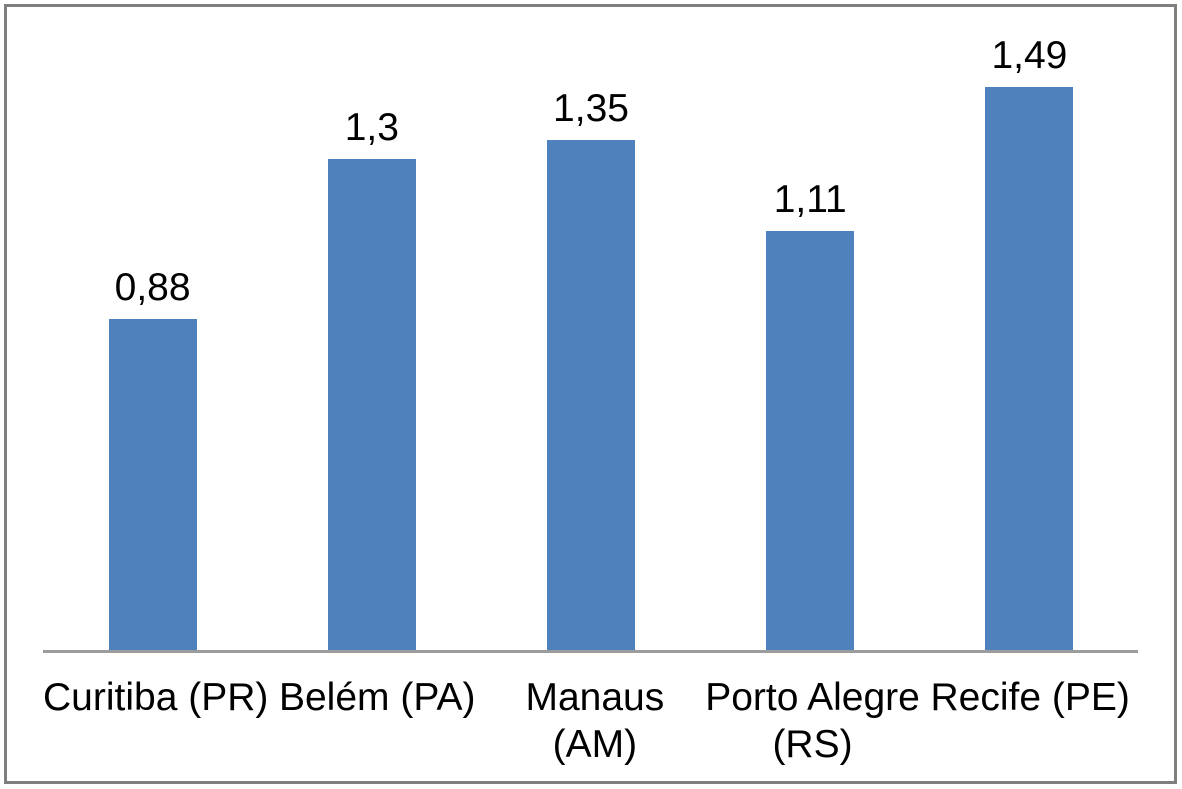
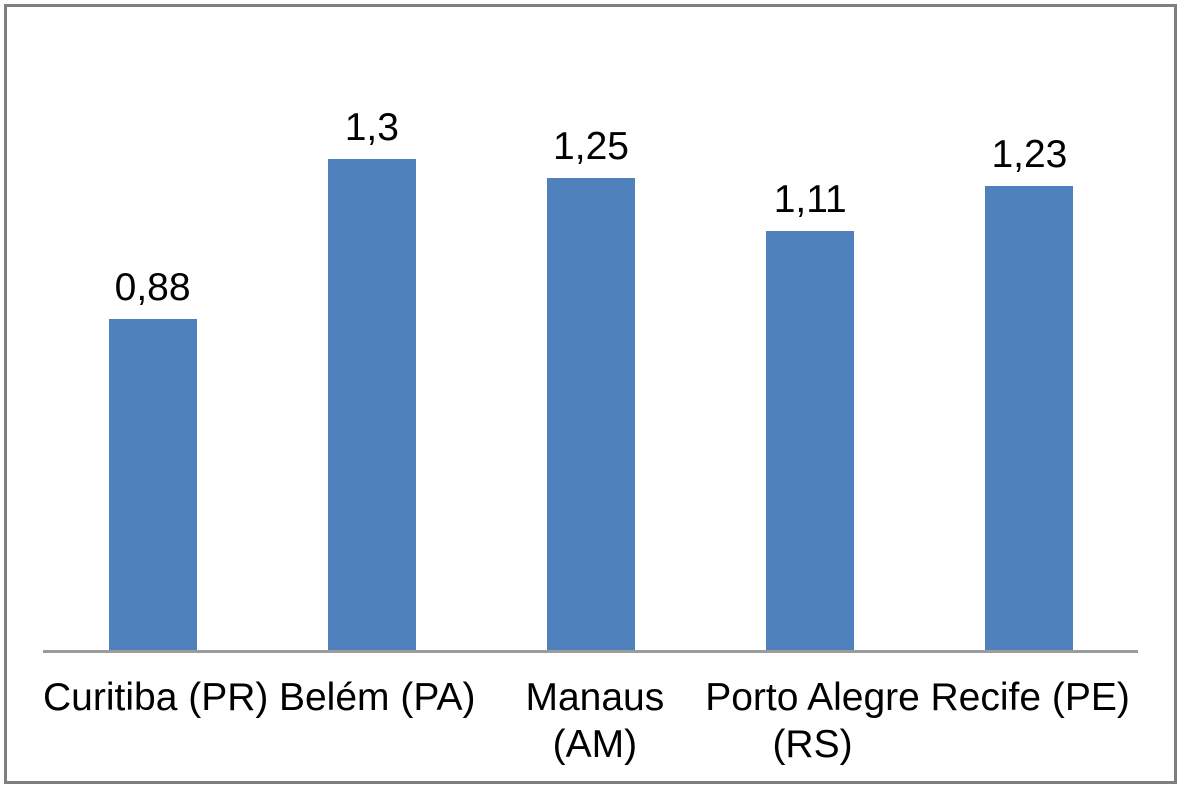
Manaus (AM): 1,35 -> 1,25
Recife (PE): 1,49 -> 1,23
